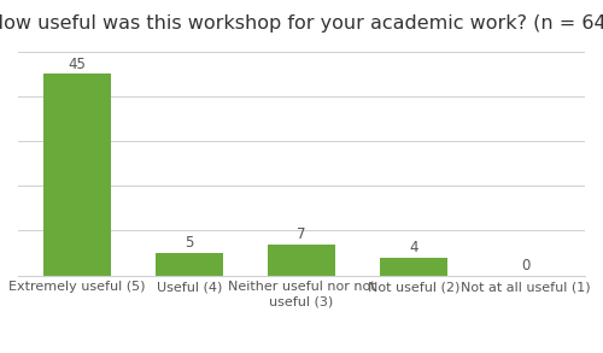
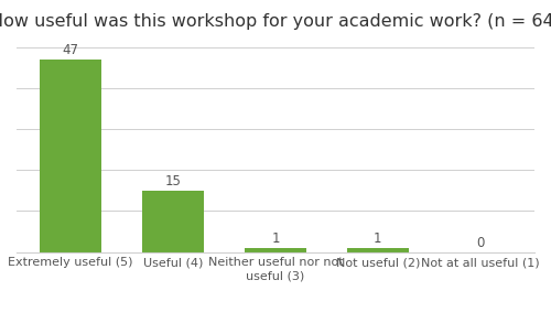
Extremely useful (5): 45 -> 47
Useful (4): 5 -> 15
Neither useful nor not useful (3): 7 -> 1
Not useful (2): 4 -> 1
